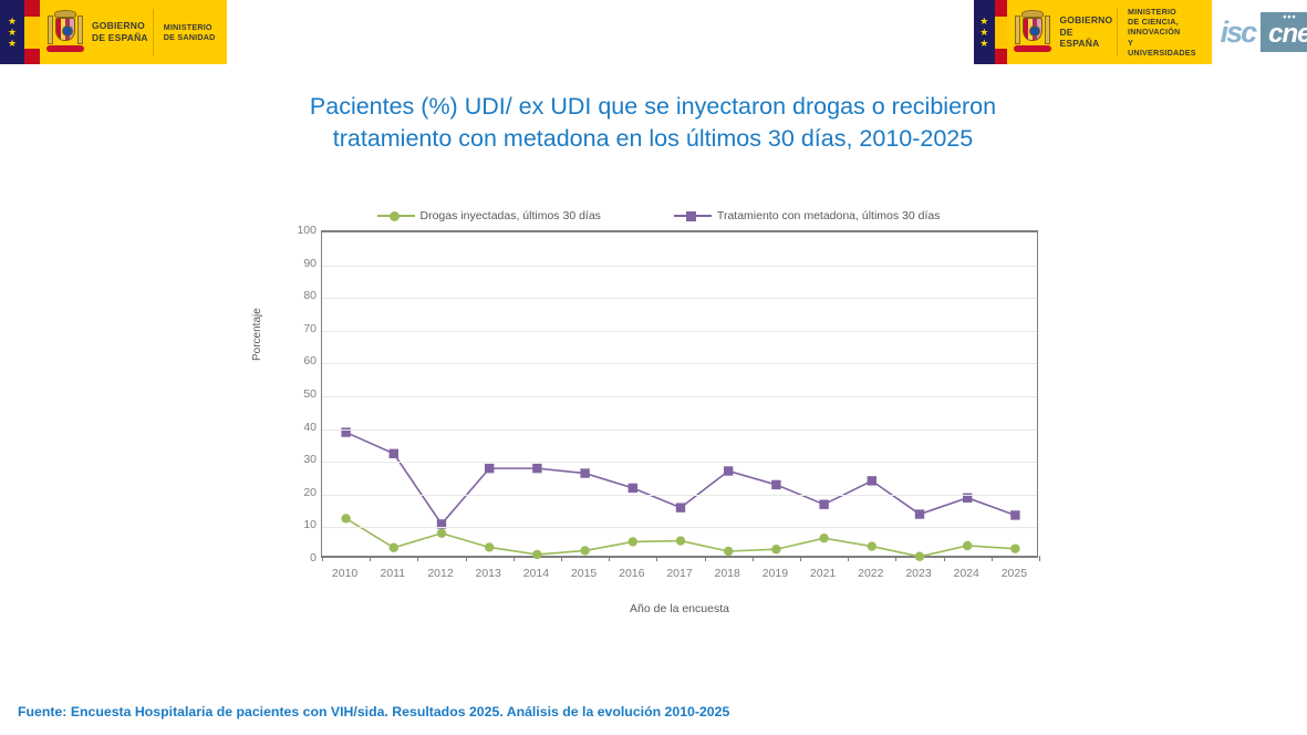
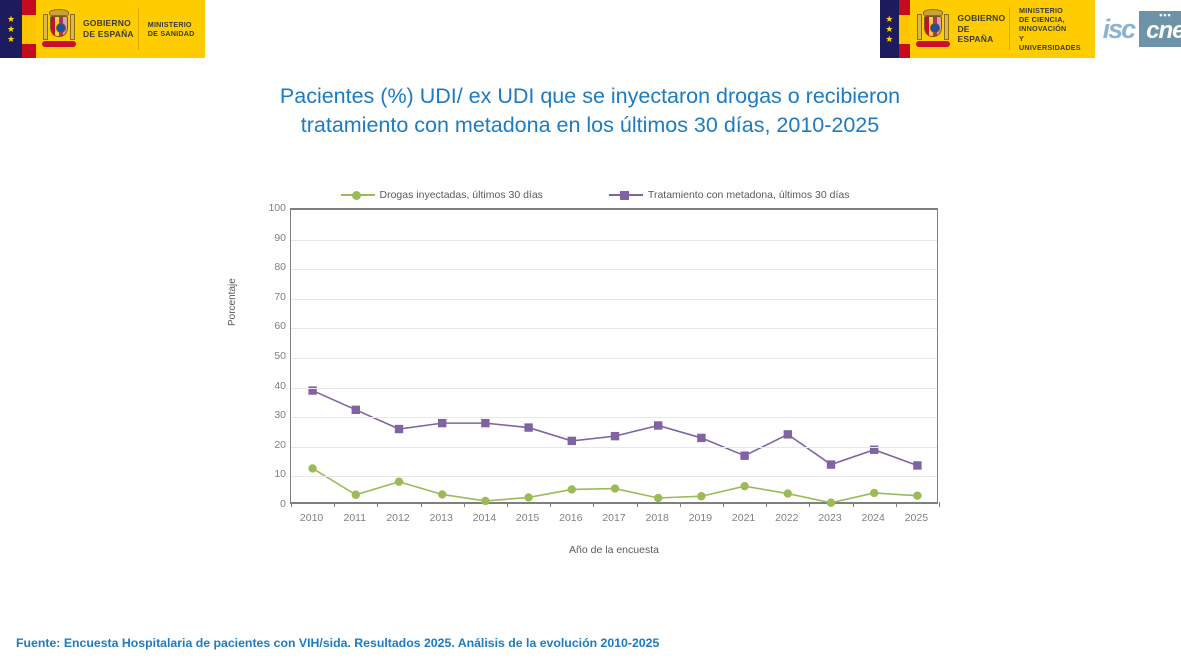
Tratamiento con metadona, últimos 30 días/2012: 11 -> 26
Tratamiento con metadona, últimos 30 días/2017: 16 -> 24
